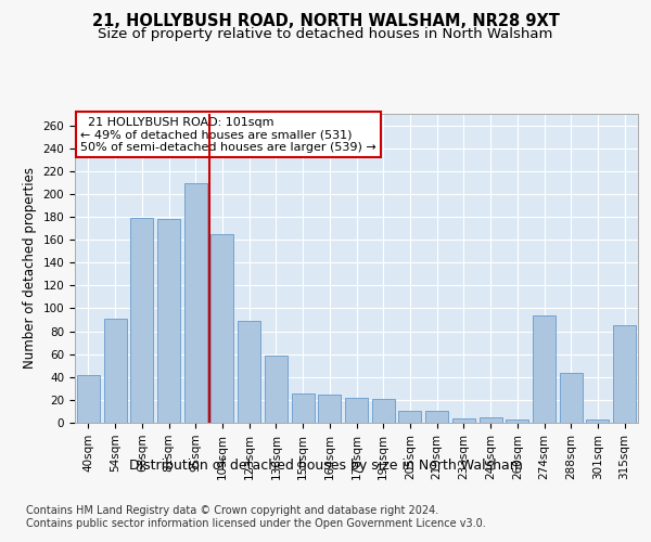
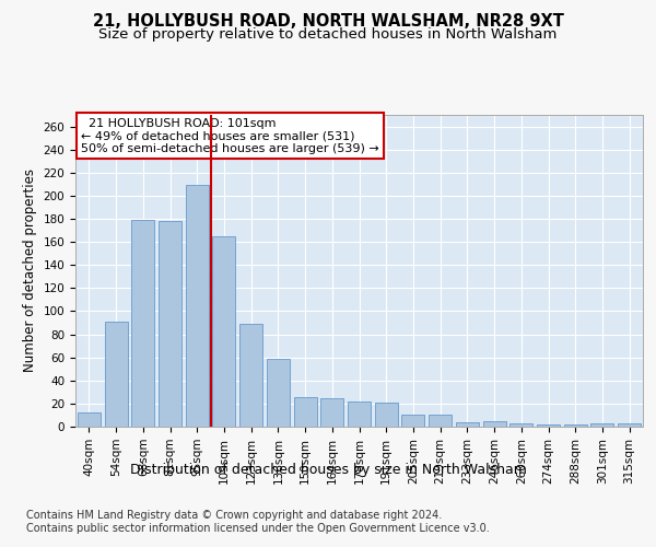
40sqm: 42 -> 12
274sqm: 94 -> 2
288sqm: 44 -> 2
315sqm: 85 -> 3
